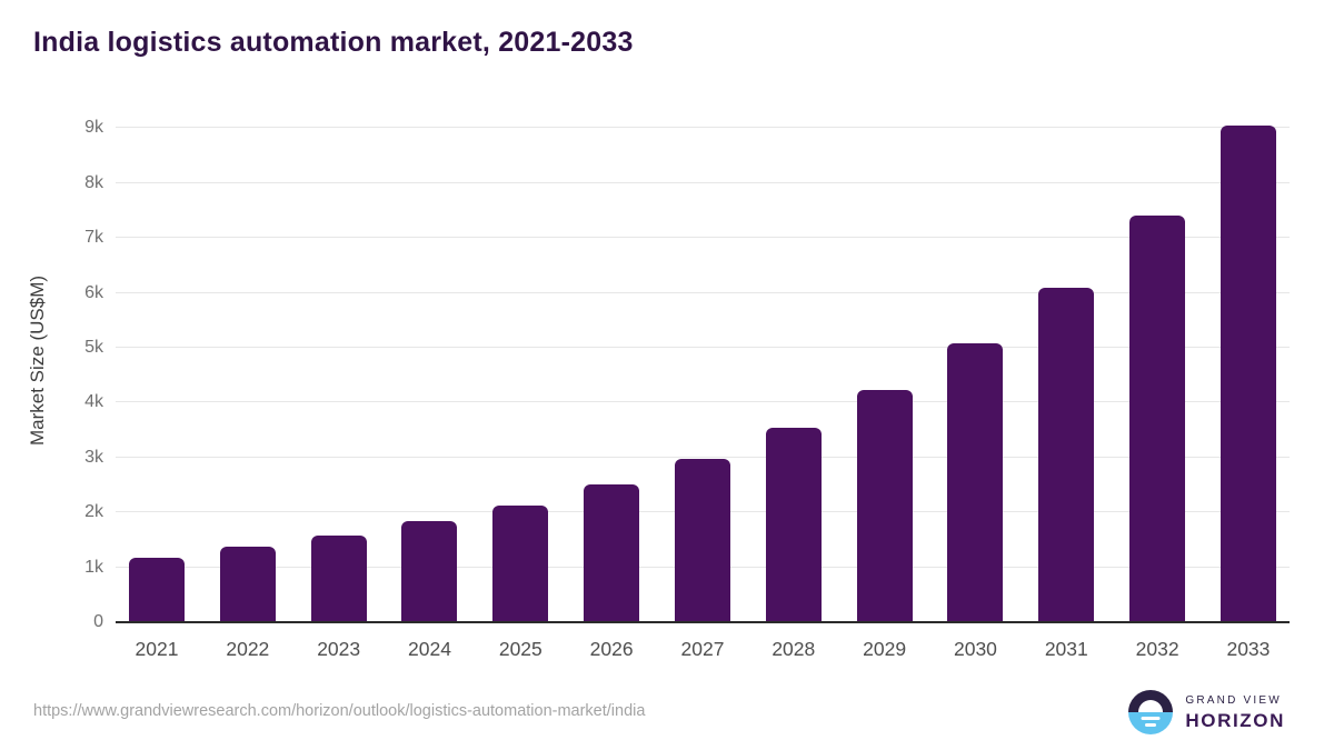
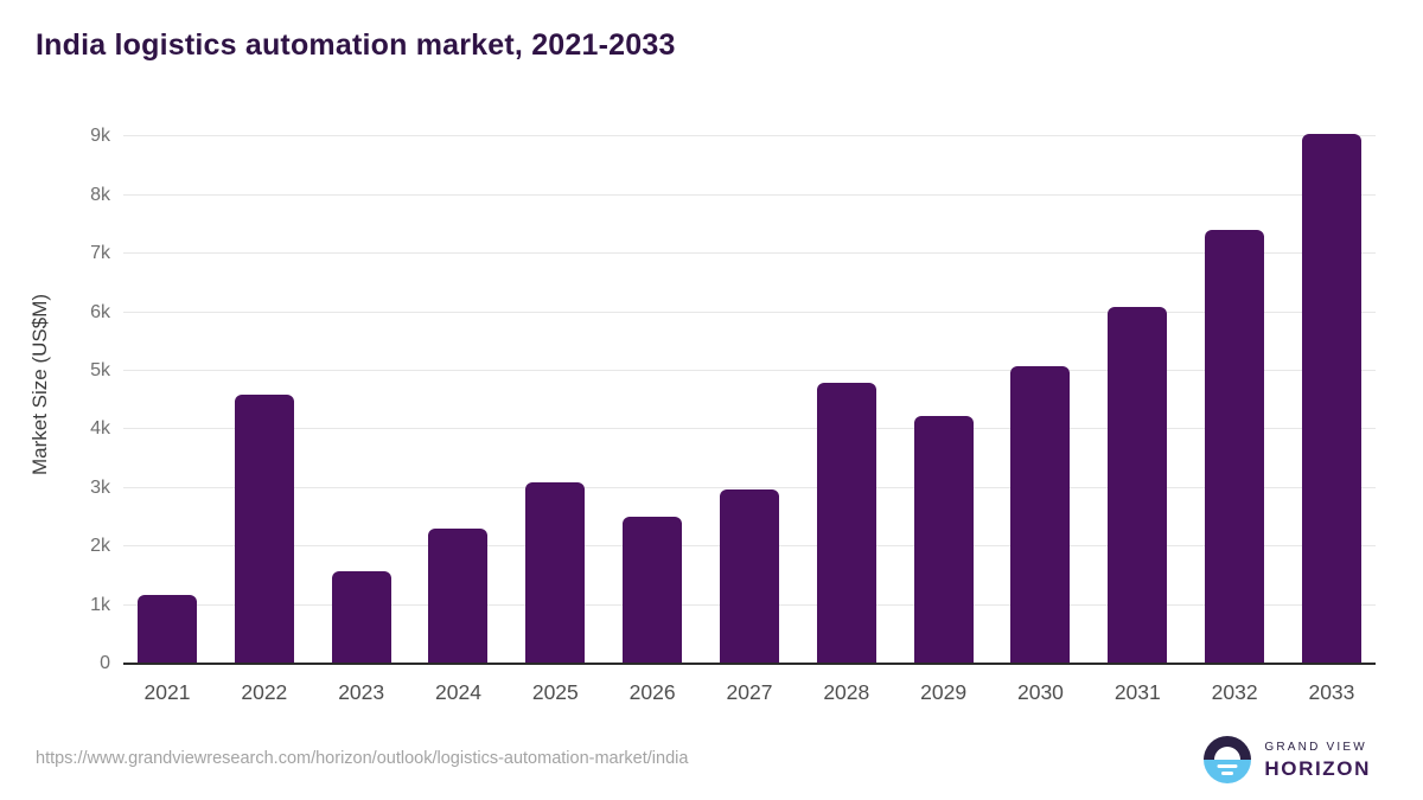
2022: 1.4k -> 4.6k
2024: 1.8k -> 2.3k
2025: 2.1k -> 3.1k
2028: 3.5k -> 4.8k
